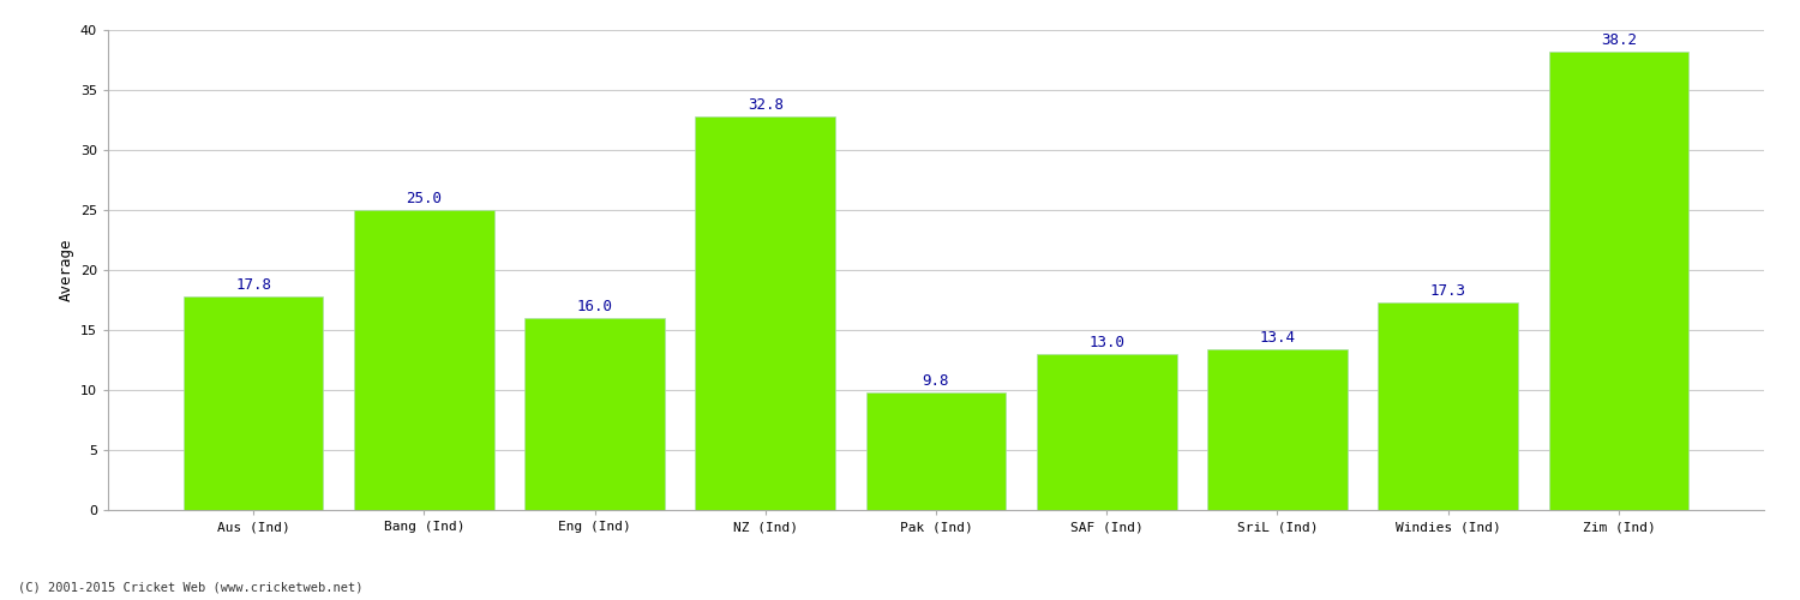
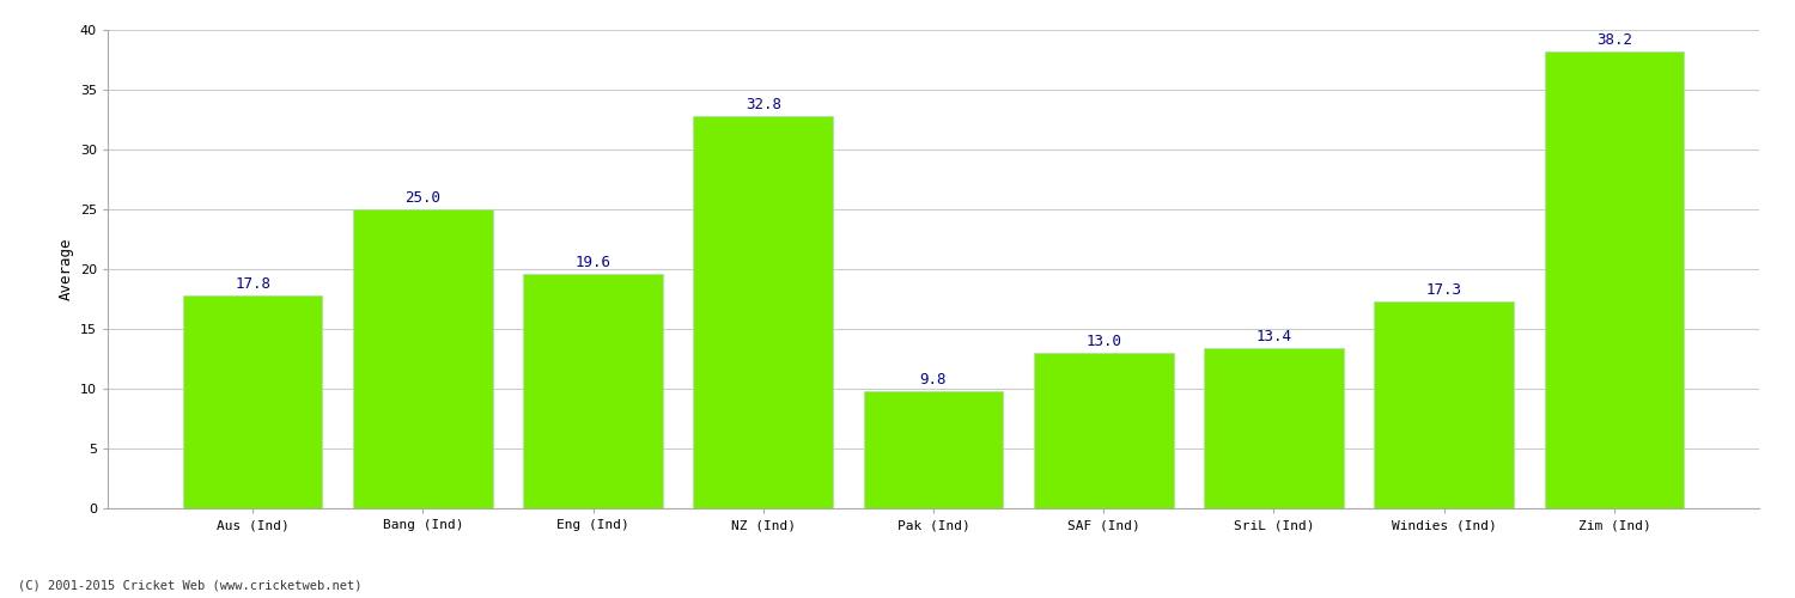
Eng (Ind): 16.0 -> 19.6
